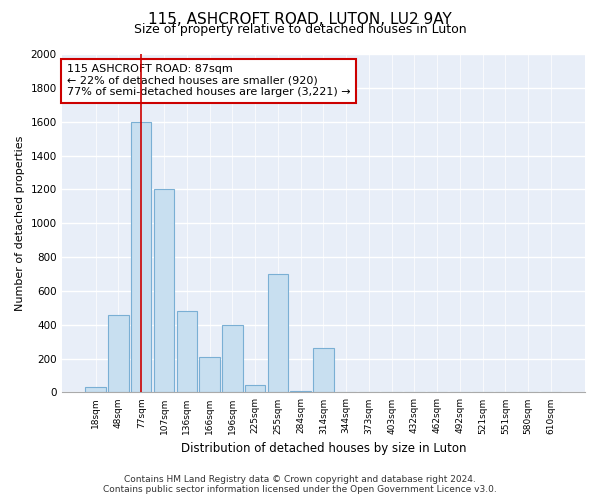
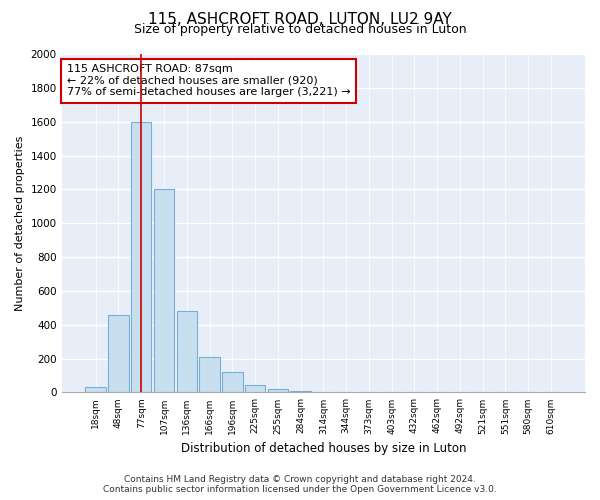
196sqm: 400 -> 120
255sqm: 700 -> 20
314sqm: 260 -> 0
